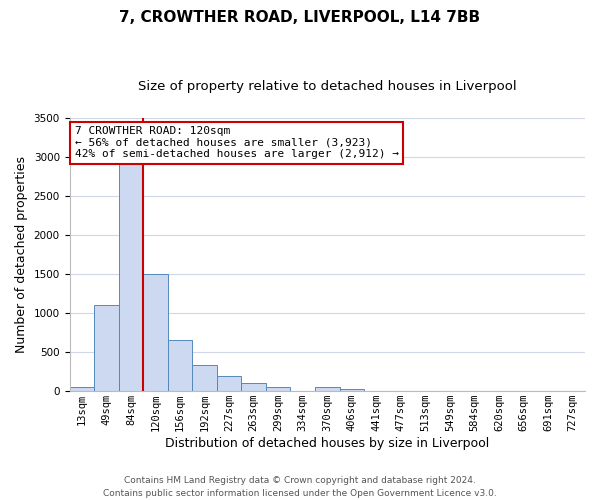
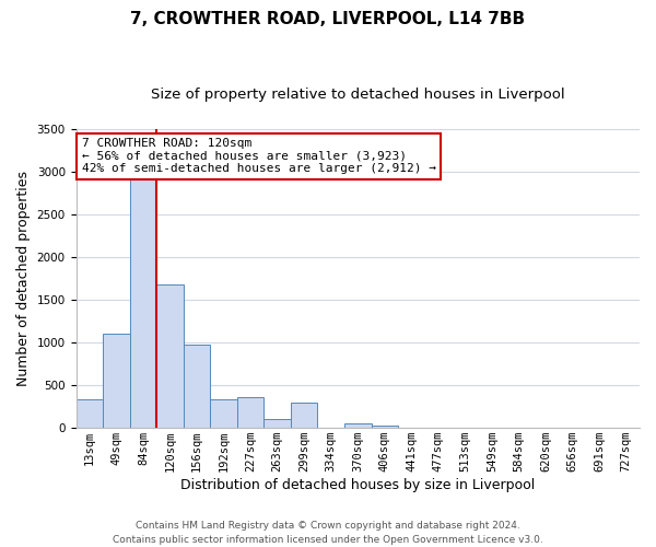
13sqm: 50 -> 340
120sqm: 1500 -> 1680
156sqm: 650 -> 980
227sqm: 200 -> 360
299sqm: 50 -> 300
